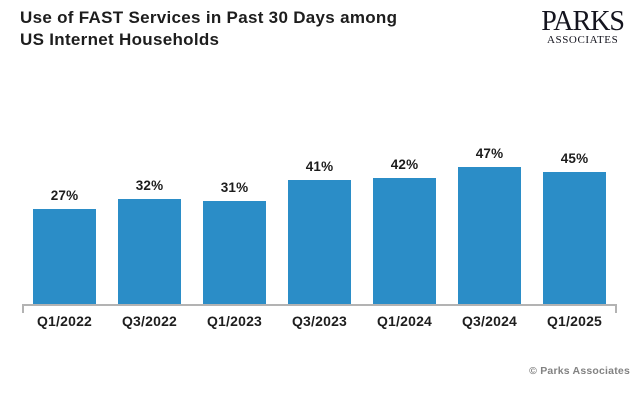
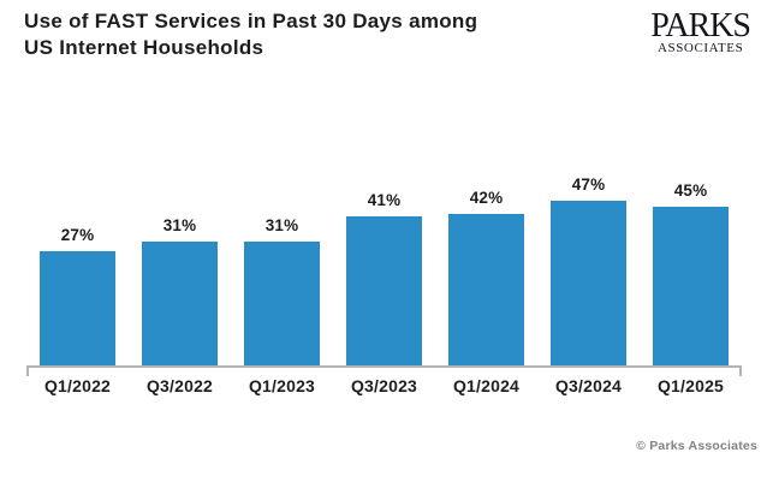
Q3/2022: 32% -> 31%
